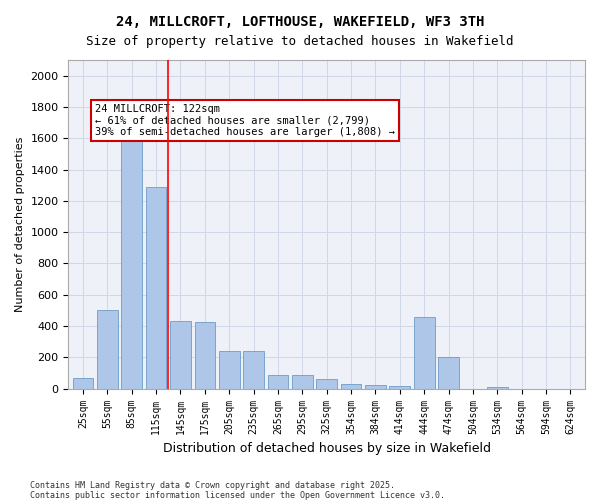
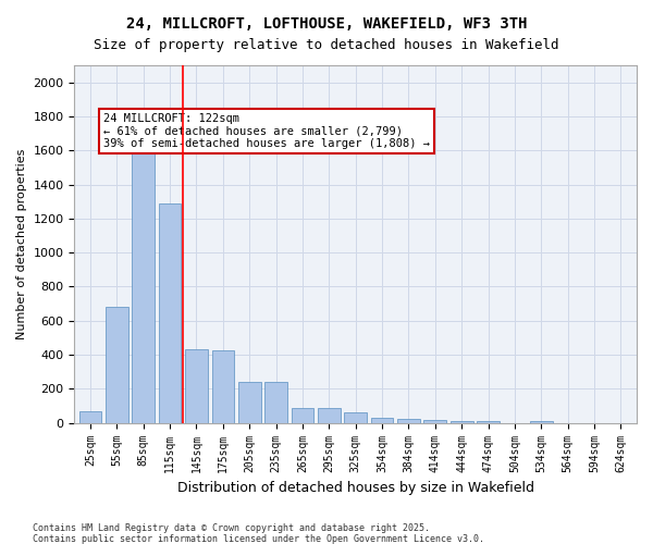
55sqm: 500 -> 680
444sqm: 460 -> 10
474sqm: 200 -> 10
